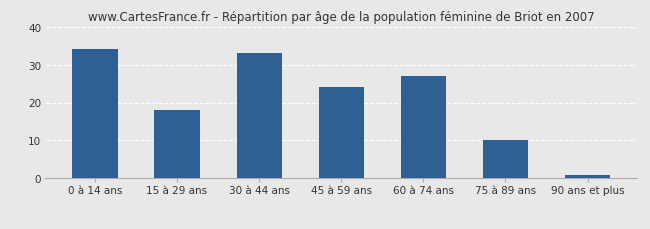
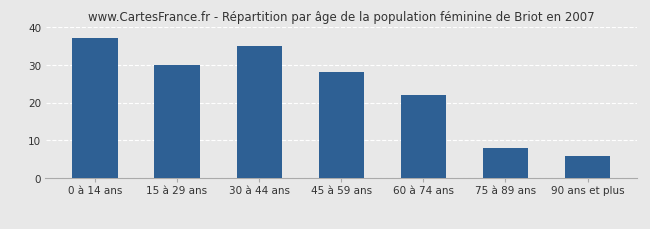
0 à 14 ans: 34 -> 37
15 à 29 ans: 18 -> 30
30 à 44 ans: 33 -> 35
45 à 59 ans: 24 -> 28
60 à 74 ans: 27 -> 22
75 à 89 ans: 10 -> 8
90 ans et plus: 1 -> 6
